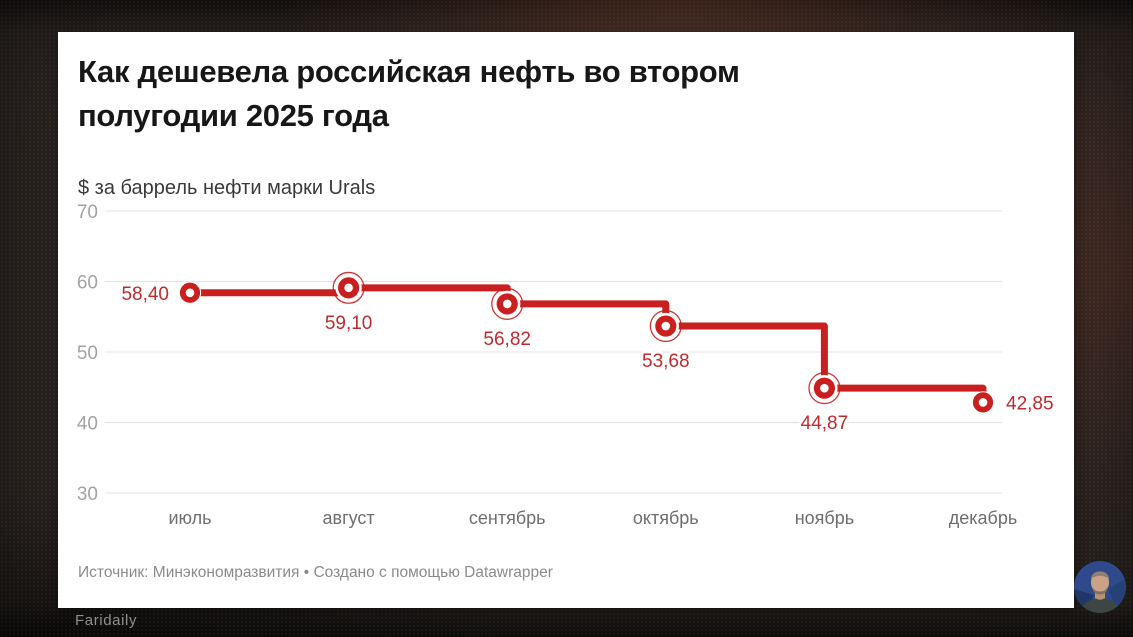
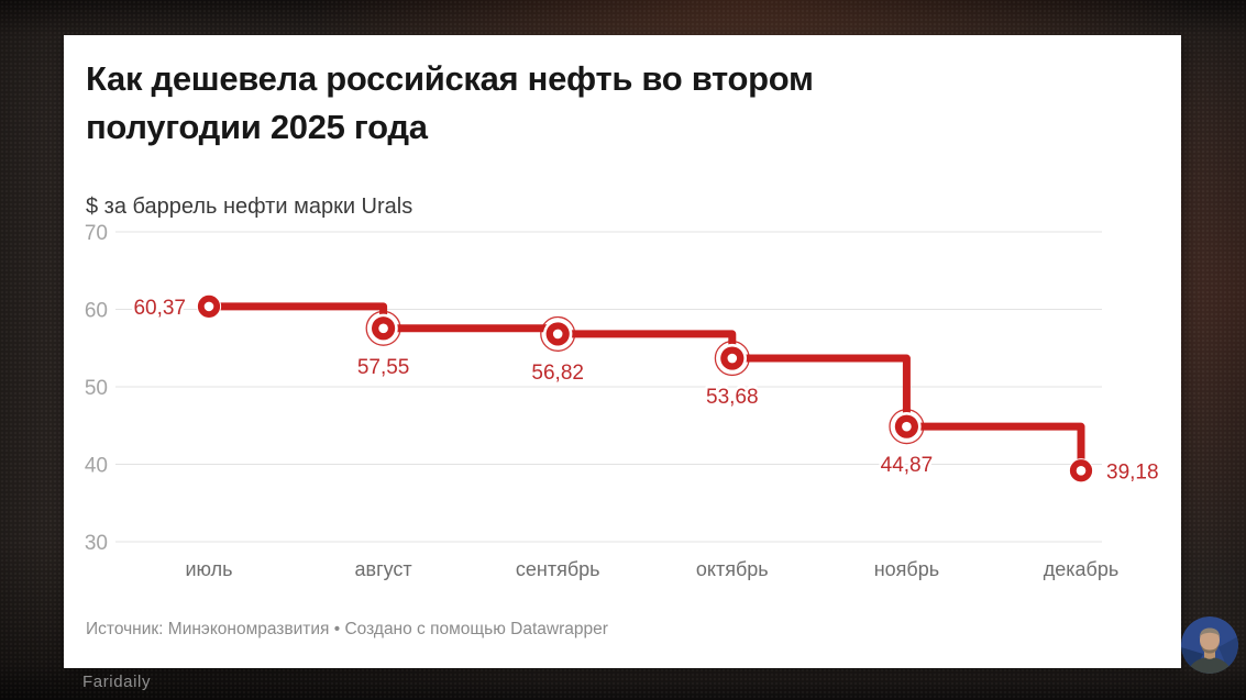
июль: 58,40 -> 60,37
август: 59,10 -> 57,55
декабрь: 42,85 -> 39,18
